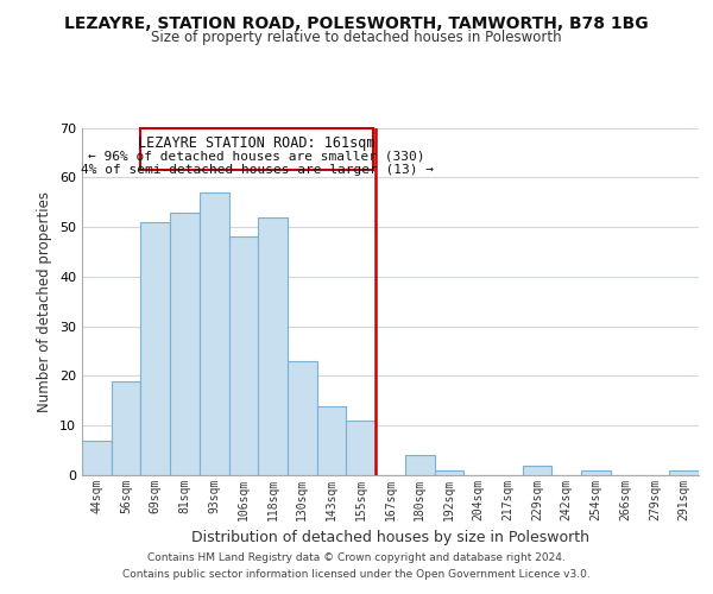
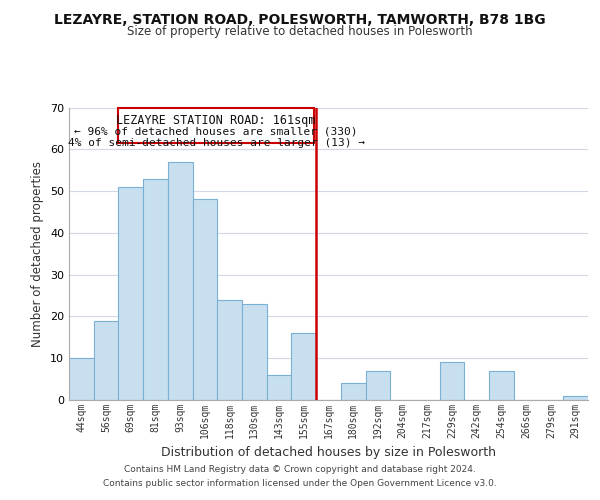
44sqm: 7 -> 10
118sqm: 52 -> 24
143sqm: 14 -> 6
155sqm: 11 -> 16
192sqm: 1 -> 7
229sqm: 2 -> 9
254sqm: 1 -> 7
